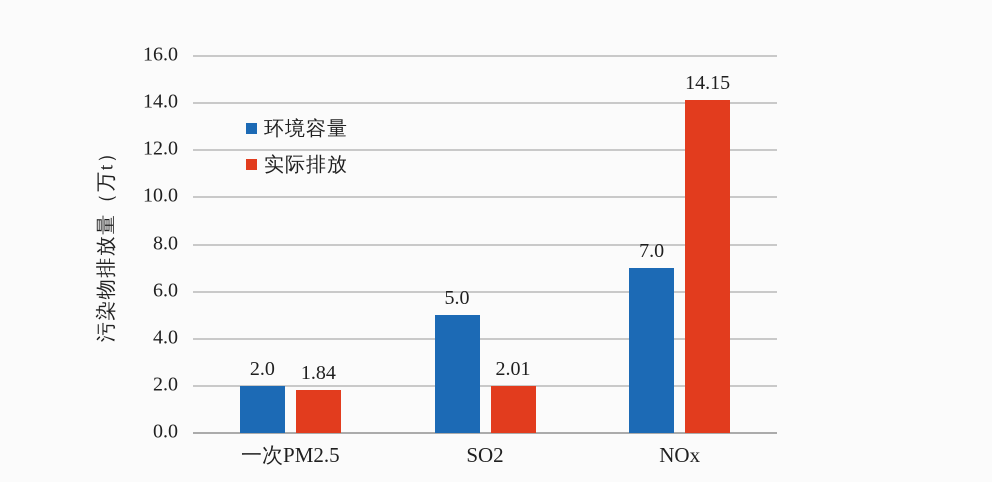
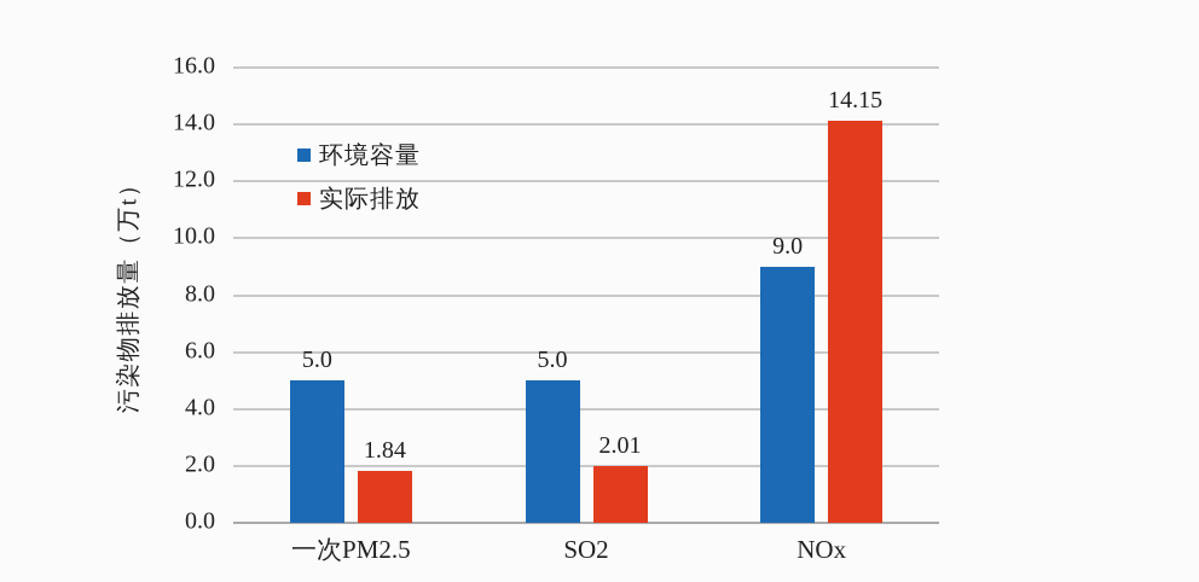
环境容量/一次PM2.5: 2.0 -> 5.0
环境容量/NOx: 7.0 -> 9.0
